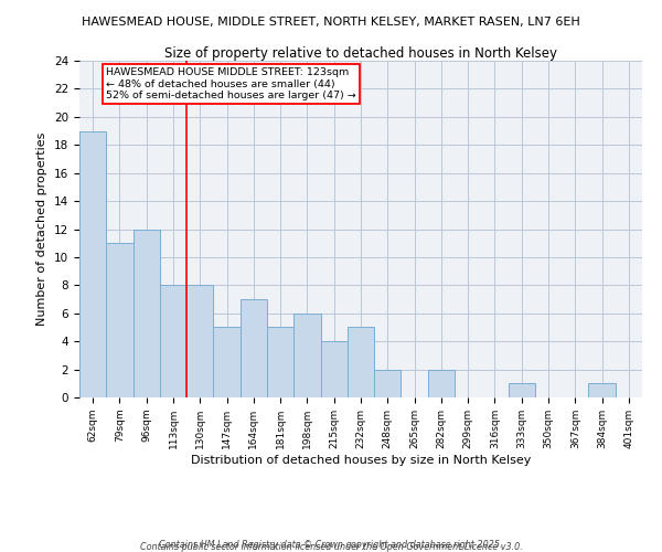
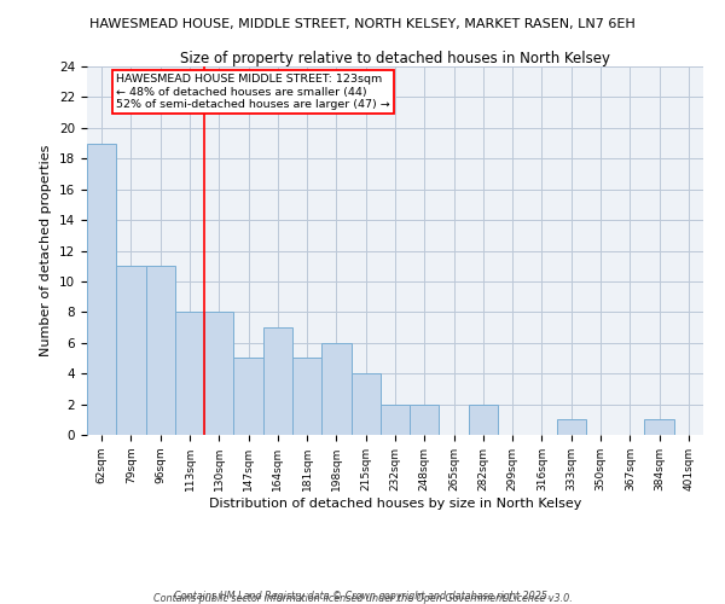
96sqm: 12 -> 11
232sqm: 5 -> 2
